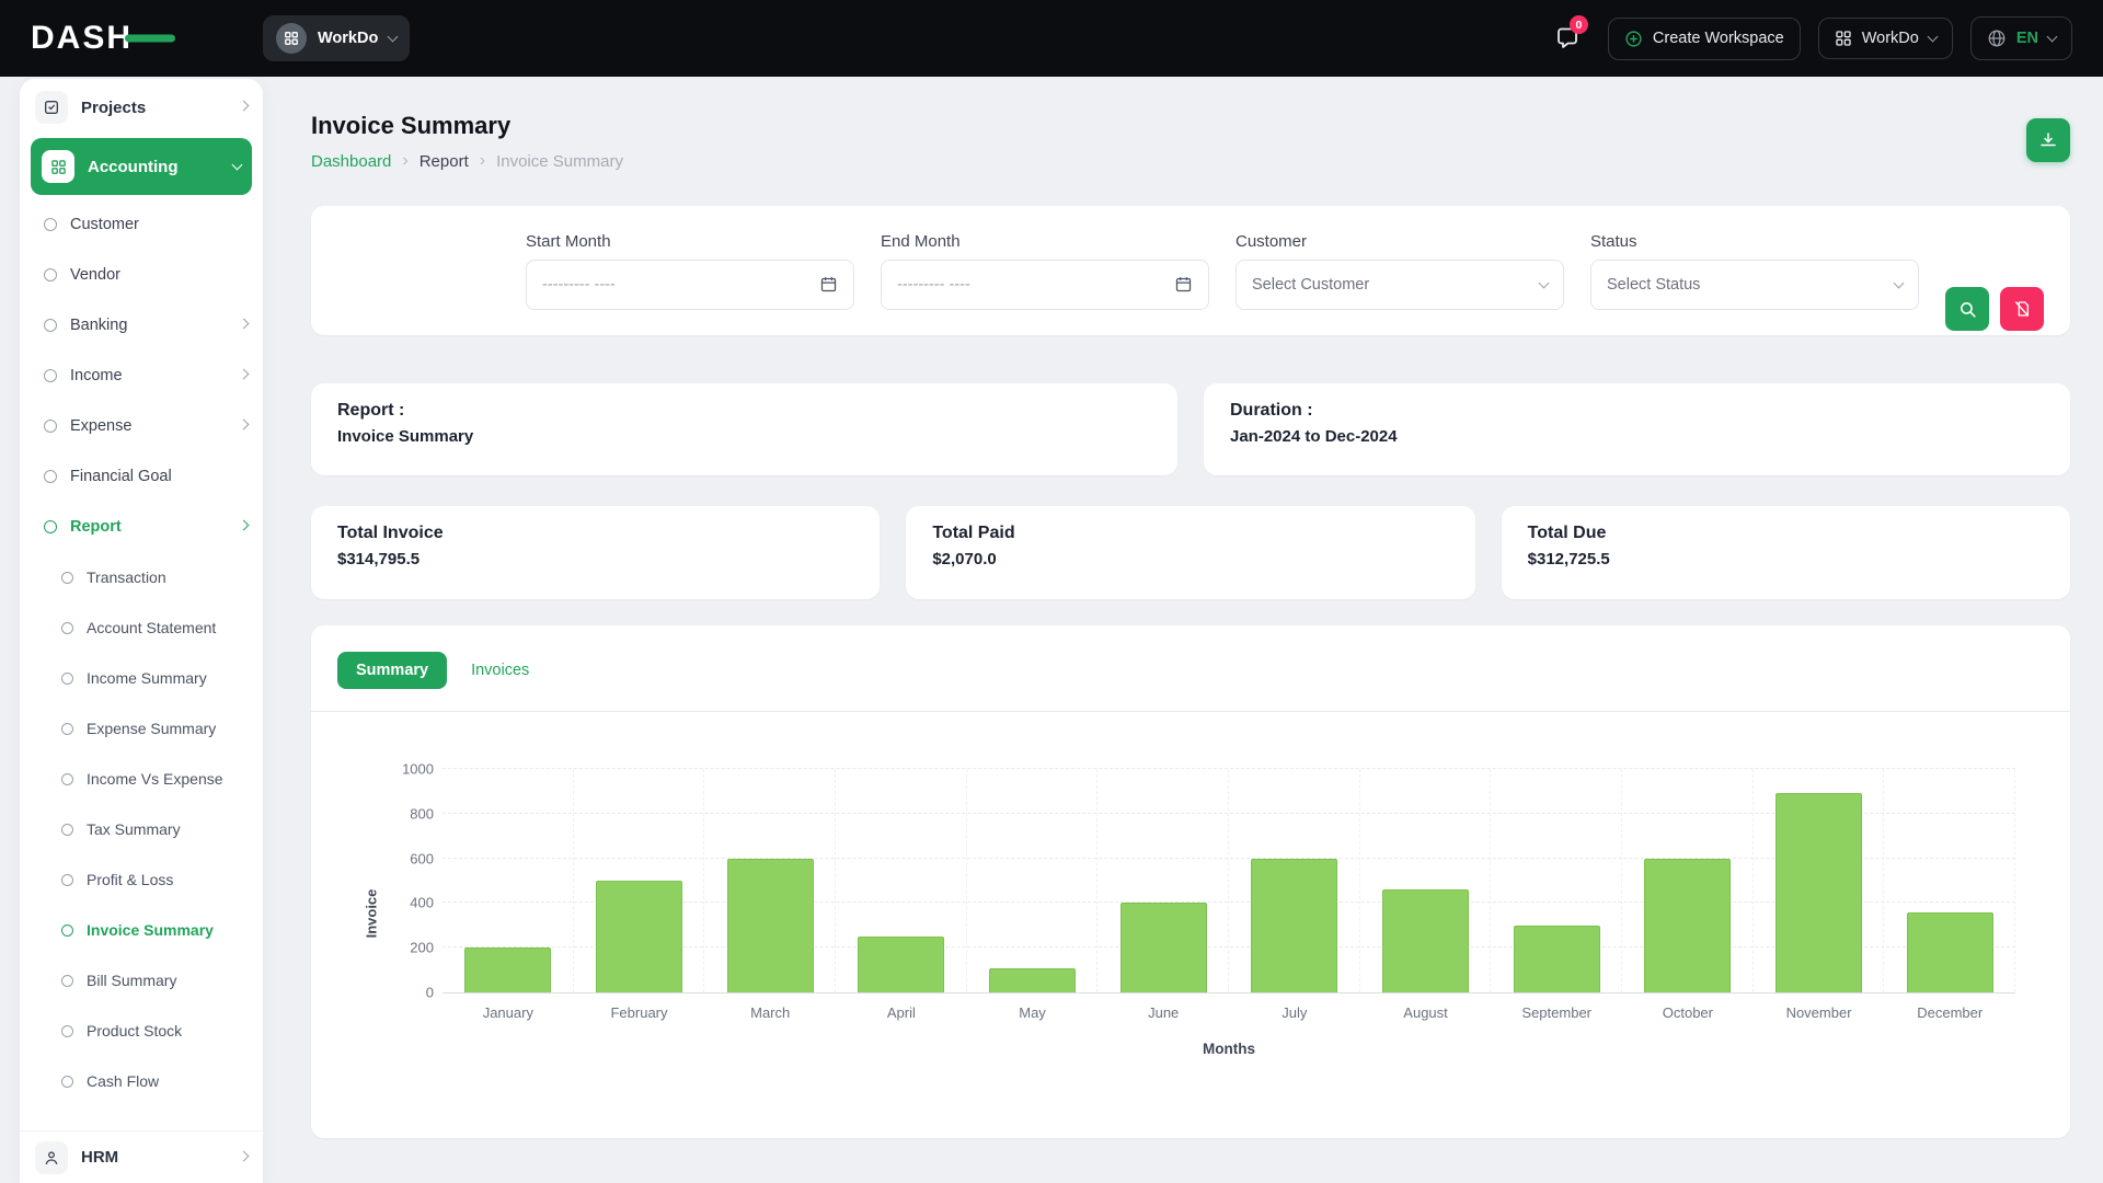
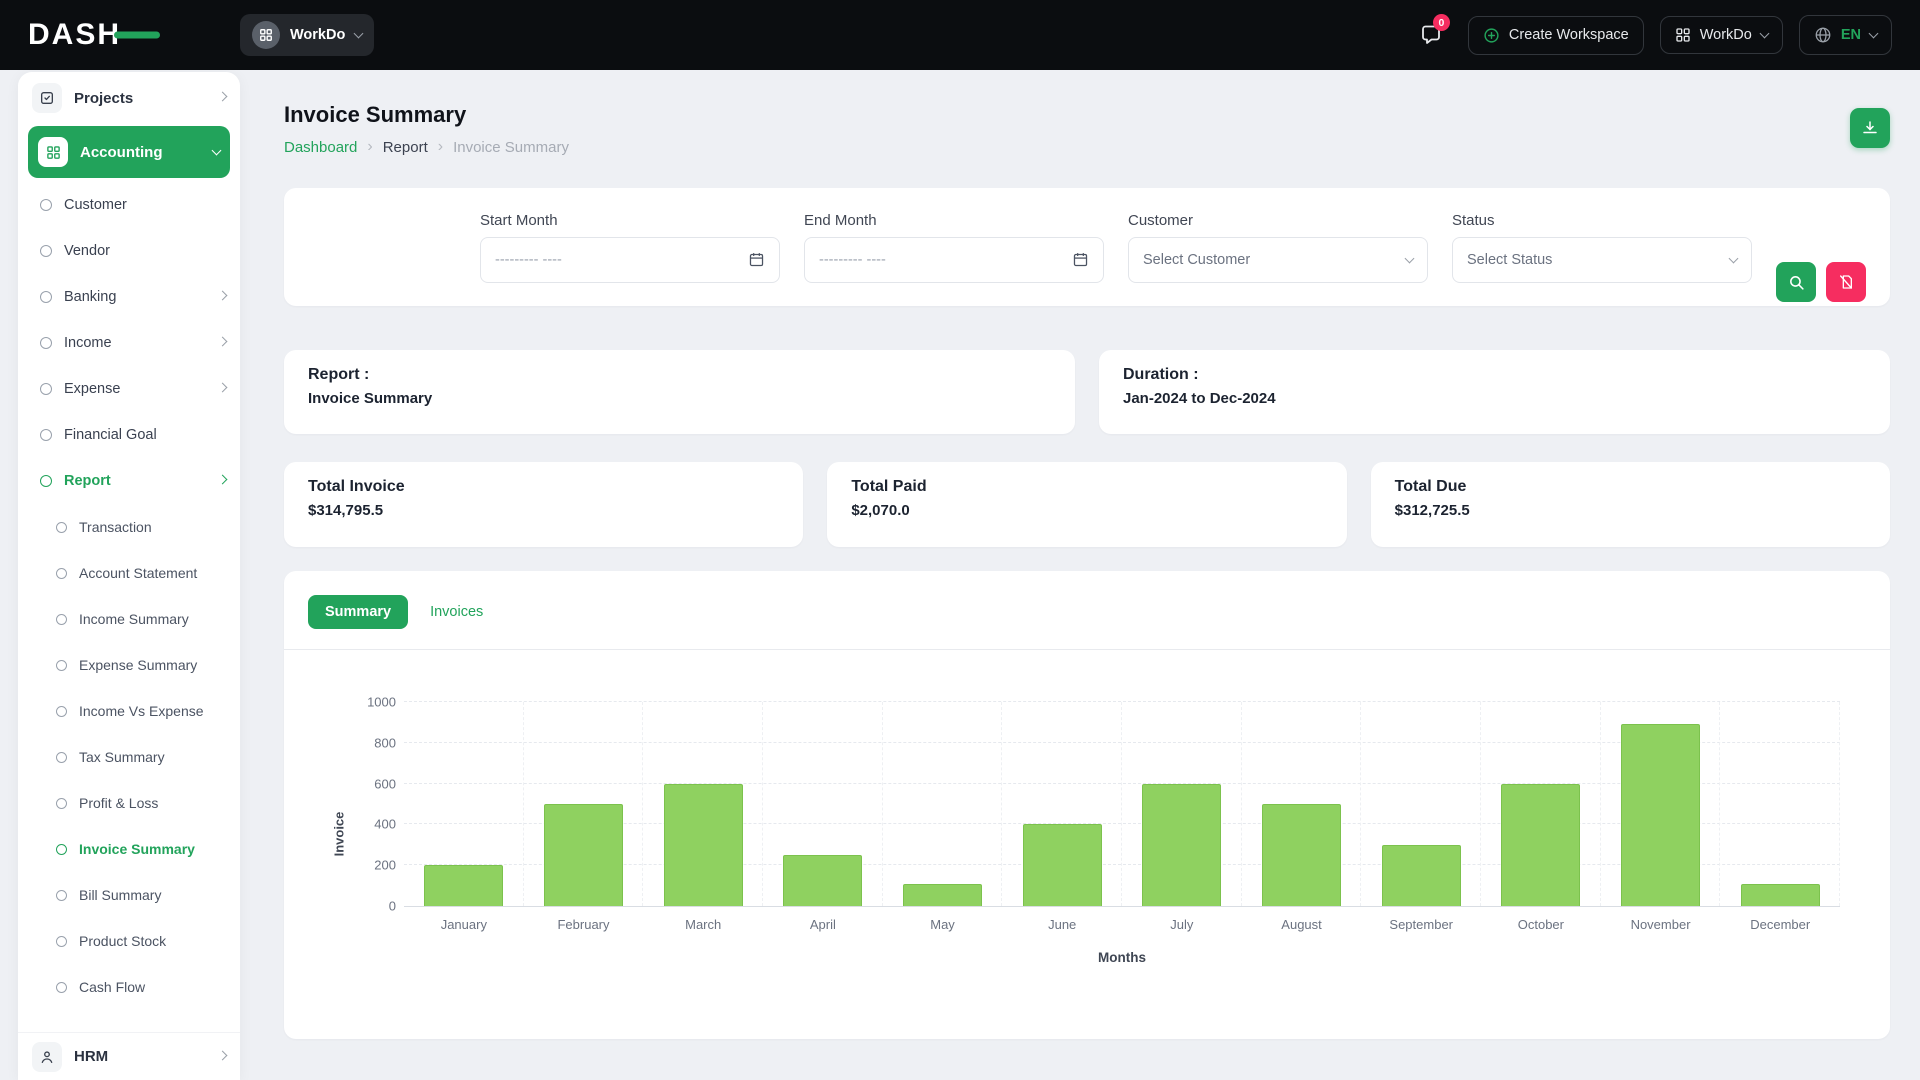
August: 460 -> 500
December: 360 -> 110
